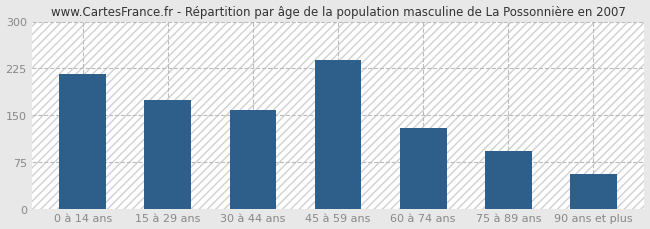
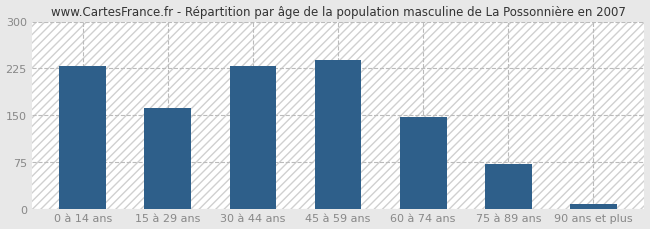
0 à 14 ans: 216 -> 228
15 à 29 ans: 174 -> 162
30 à 44 ans: 158 -> 229
60 à 74 ans: 130 -> 147
75 à 89 ans: 92 -> 71
90 ans et plus: 56 -> 8
